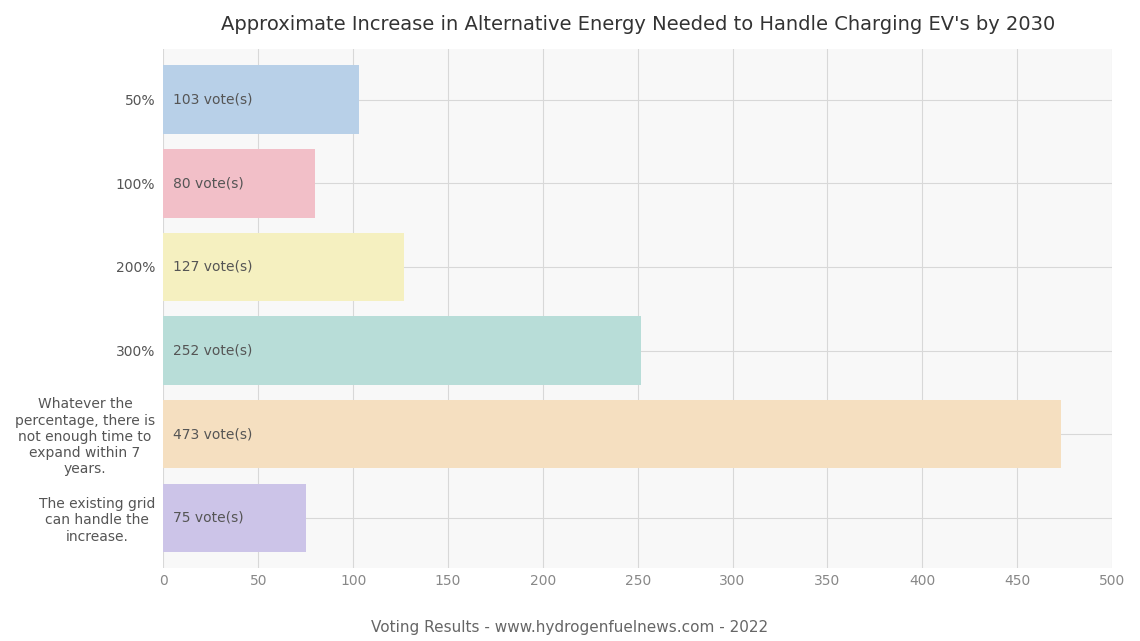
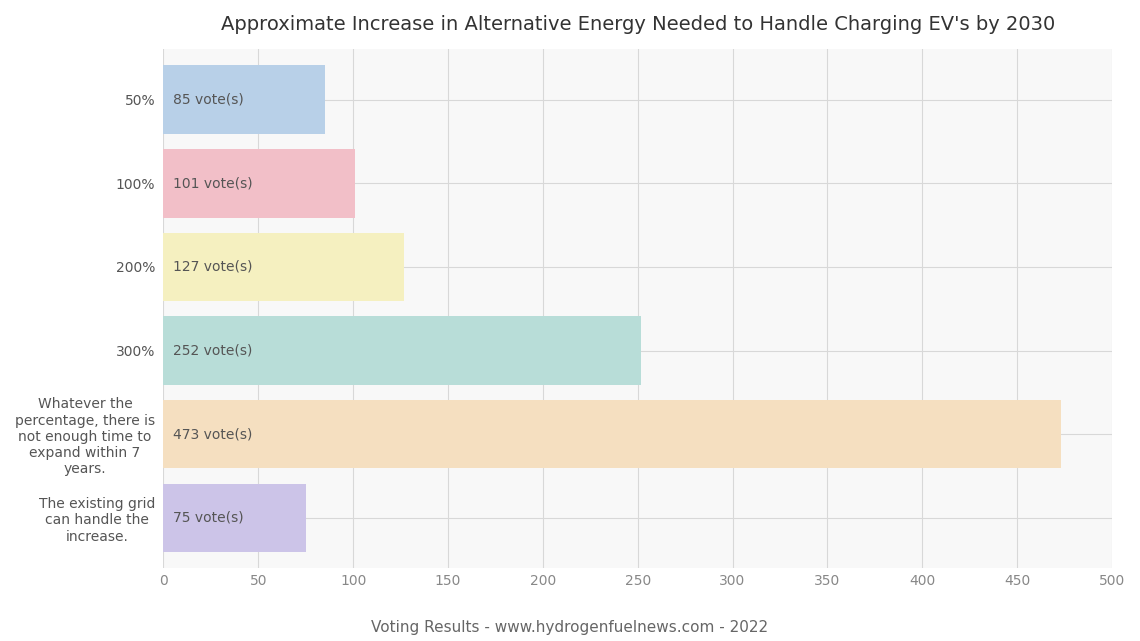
50%: 103 -> 85
100%: 80 -> 101
